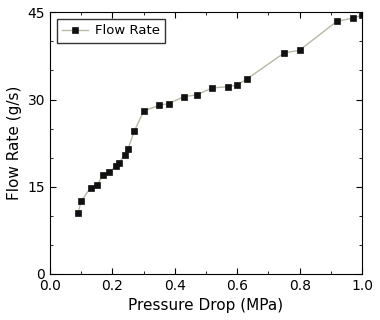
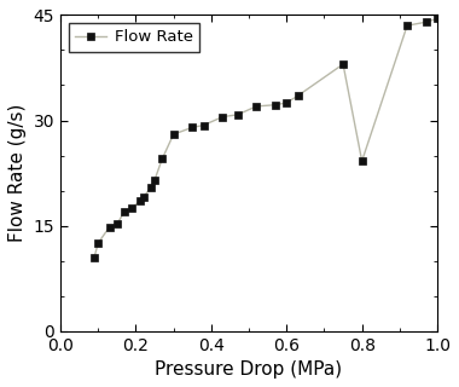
0.8: 38.5 -> 24.2
